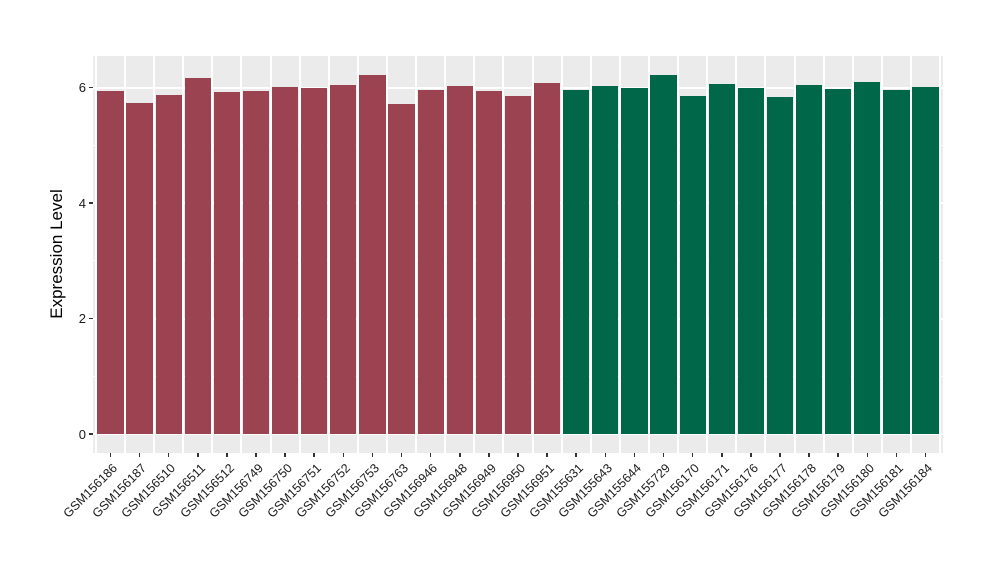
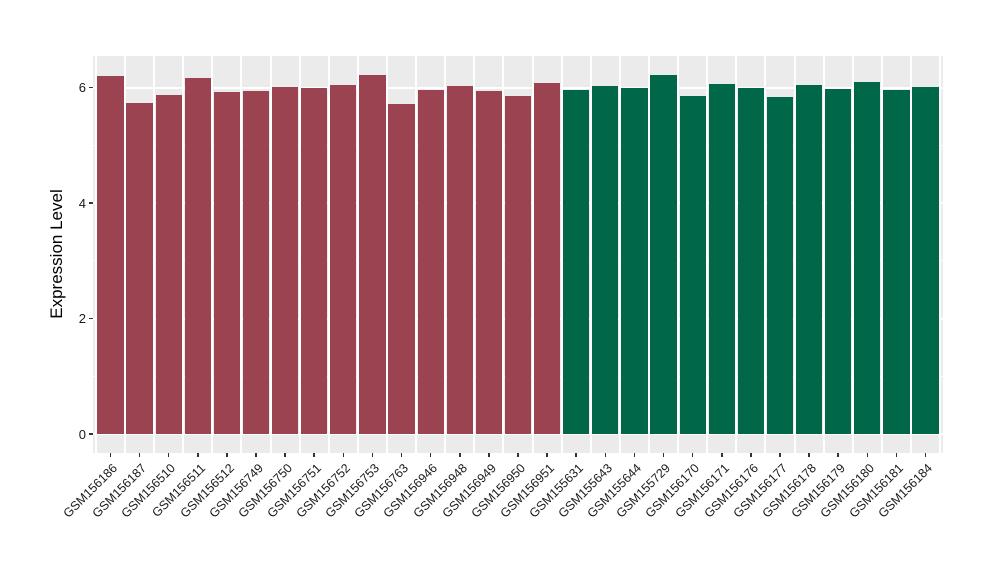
GSM156186: 6.0 -> 6.2
